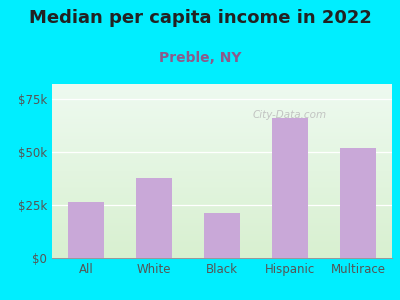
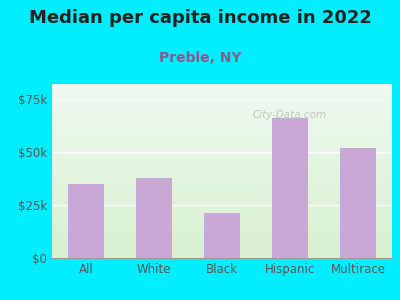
All: $26.5k -> $35.0k
